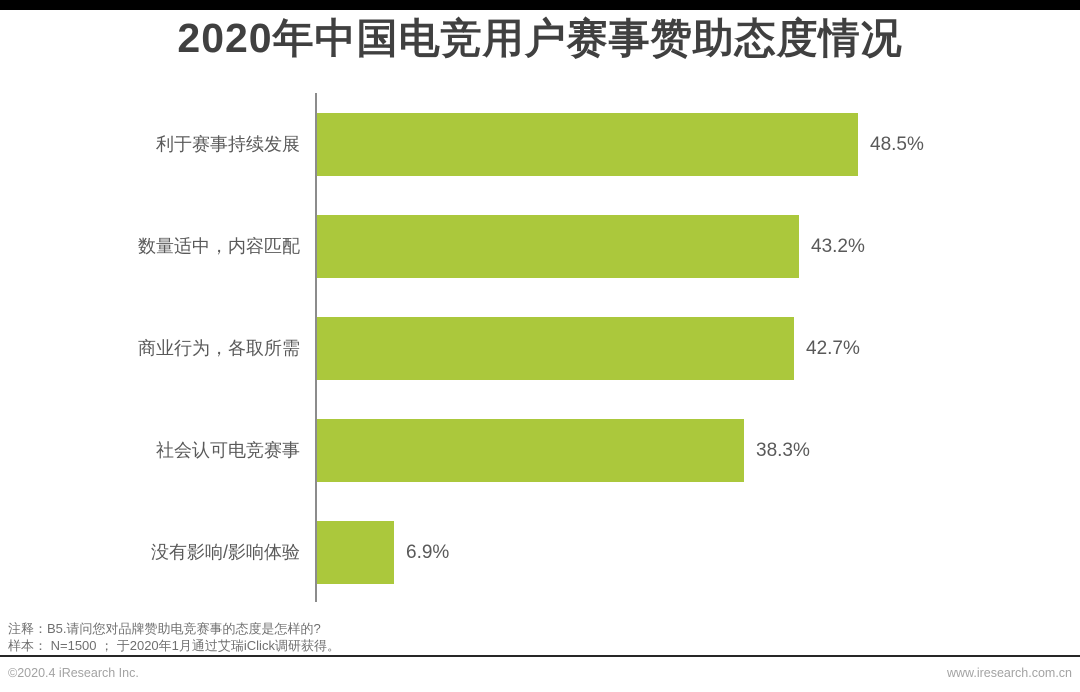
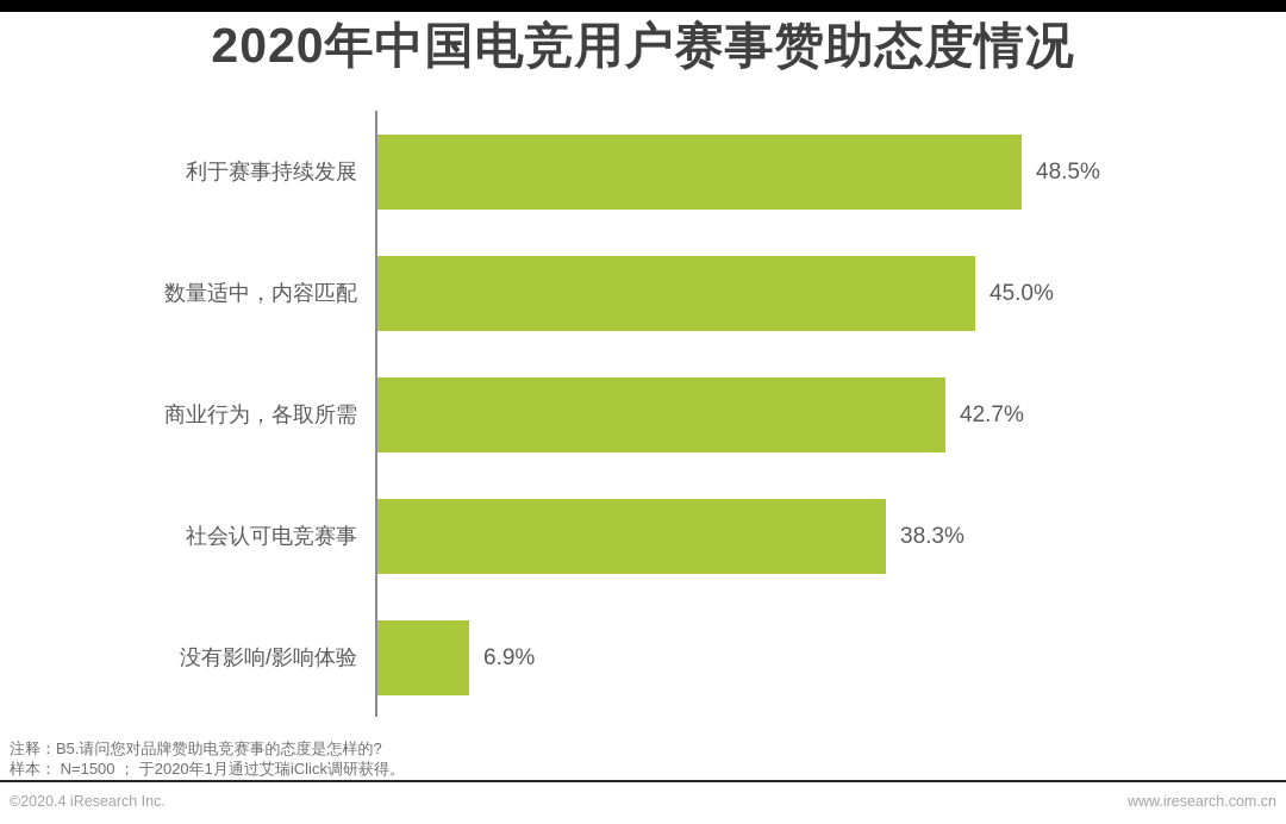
数量适中，内容匹配: 43.2% -> 45.0%
